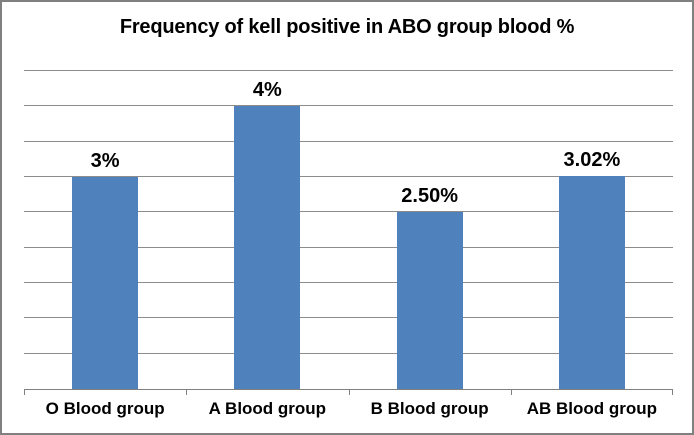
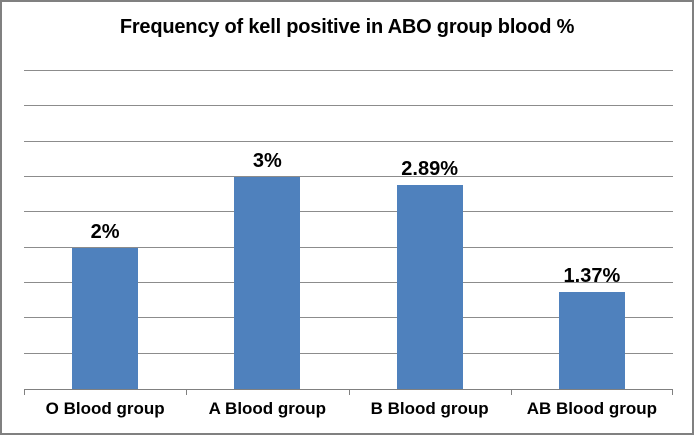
O Blood group: 3% -> 2%
A Blood group: 4% -> 3%
B Blood group: 2.50% -> 2.89%
AB Blood group: 3.02% -> 1.37%
